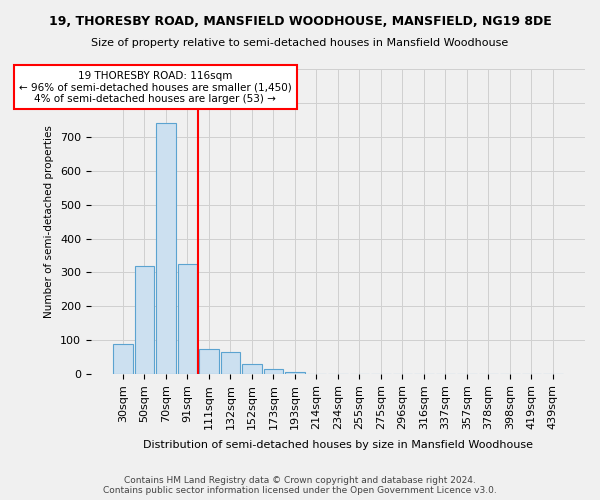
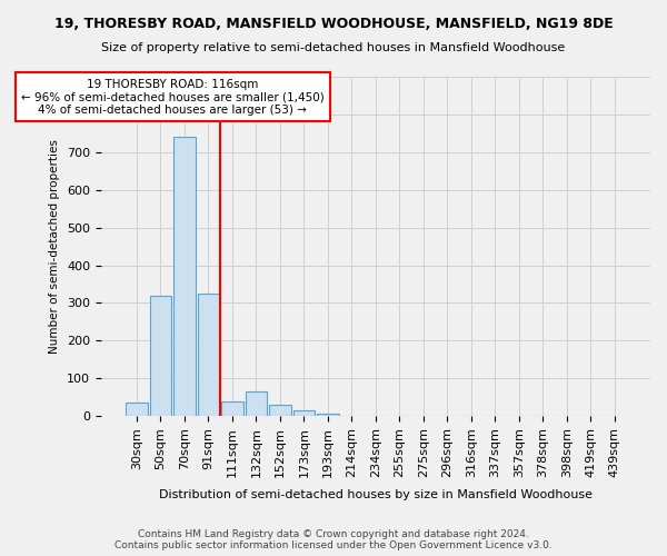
30sqm: 90 -> 35
111sqm: 75 -> 40
